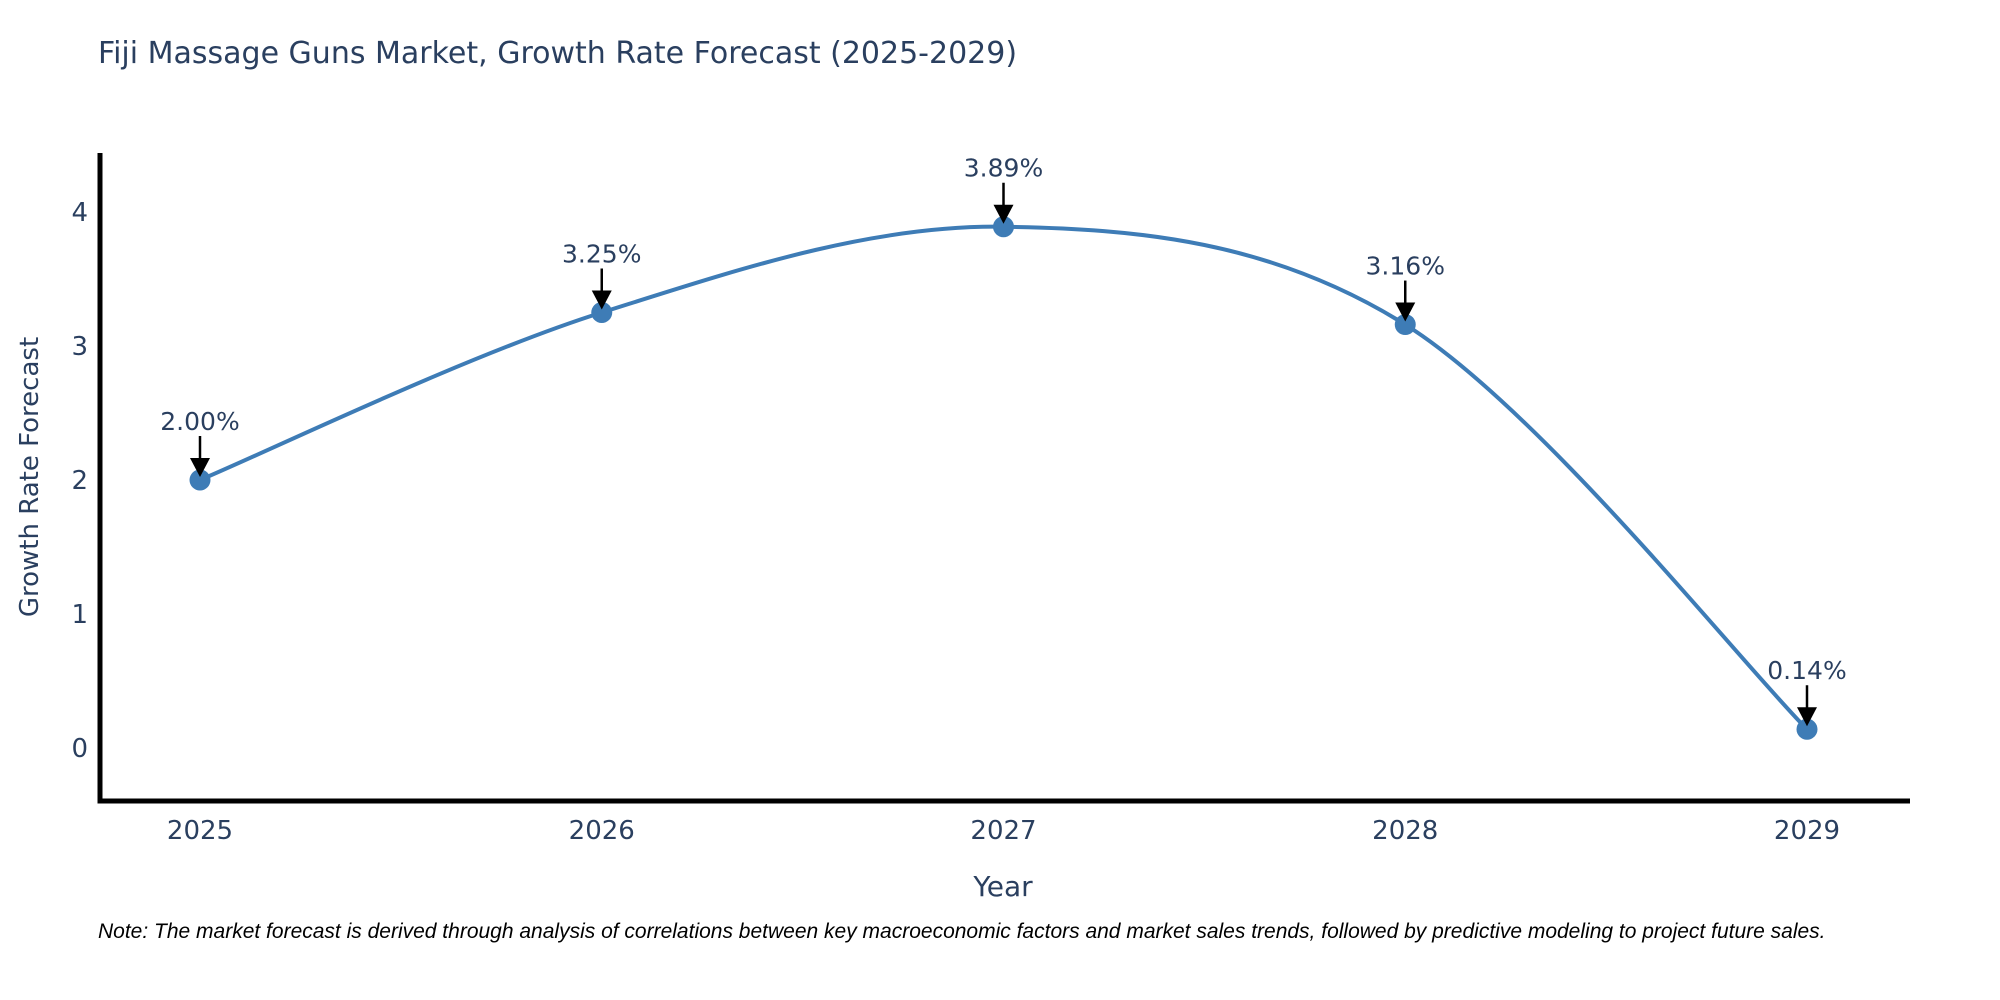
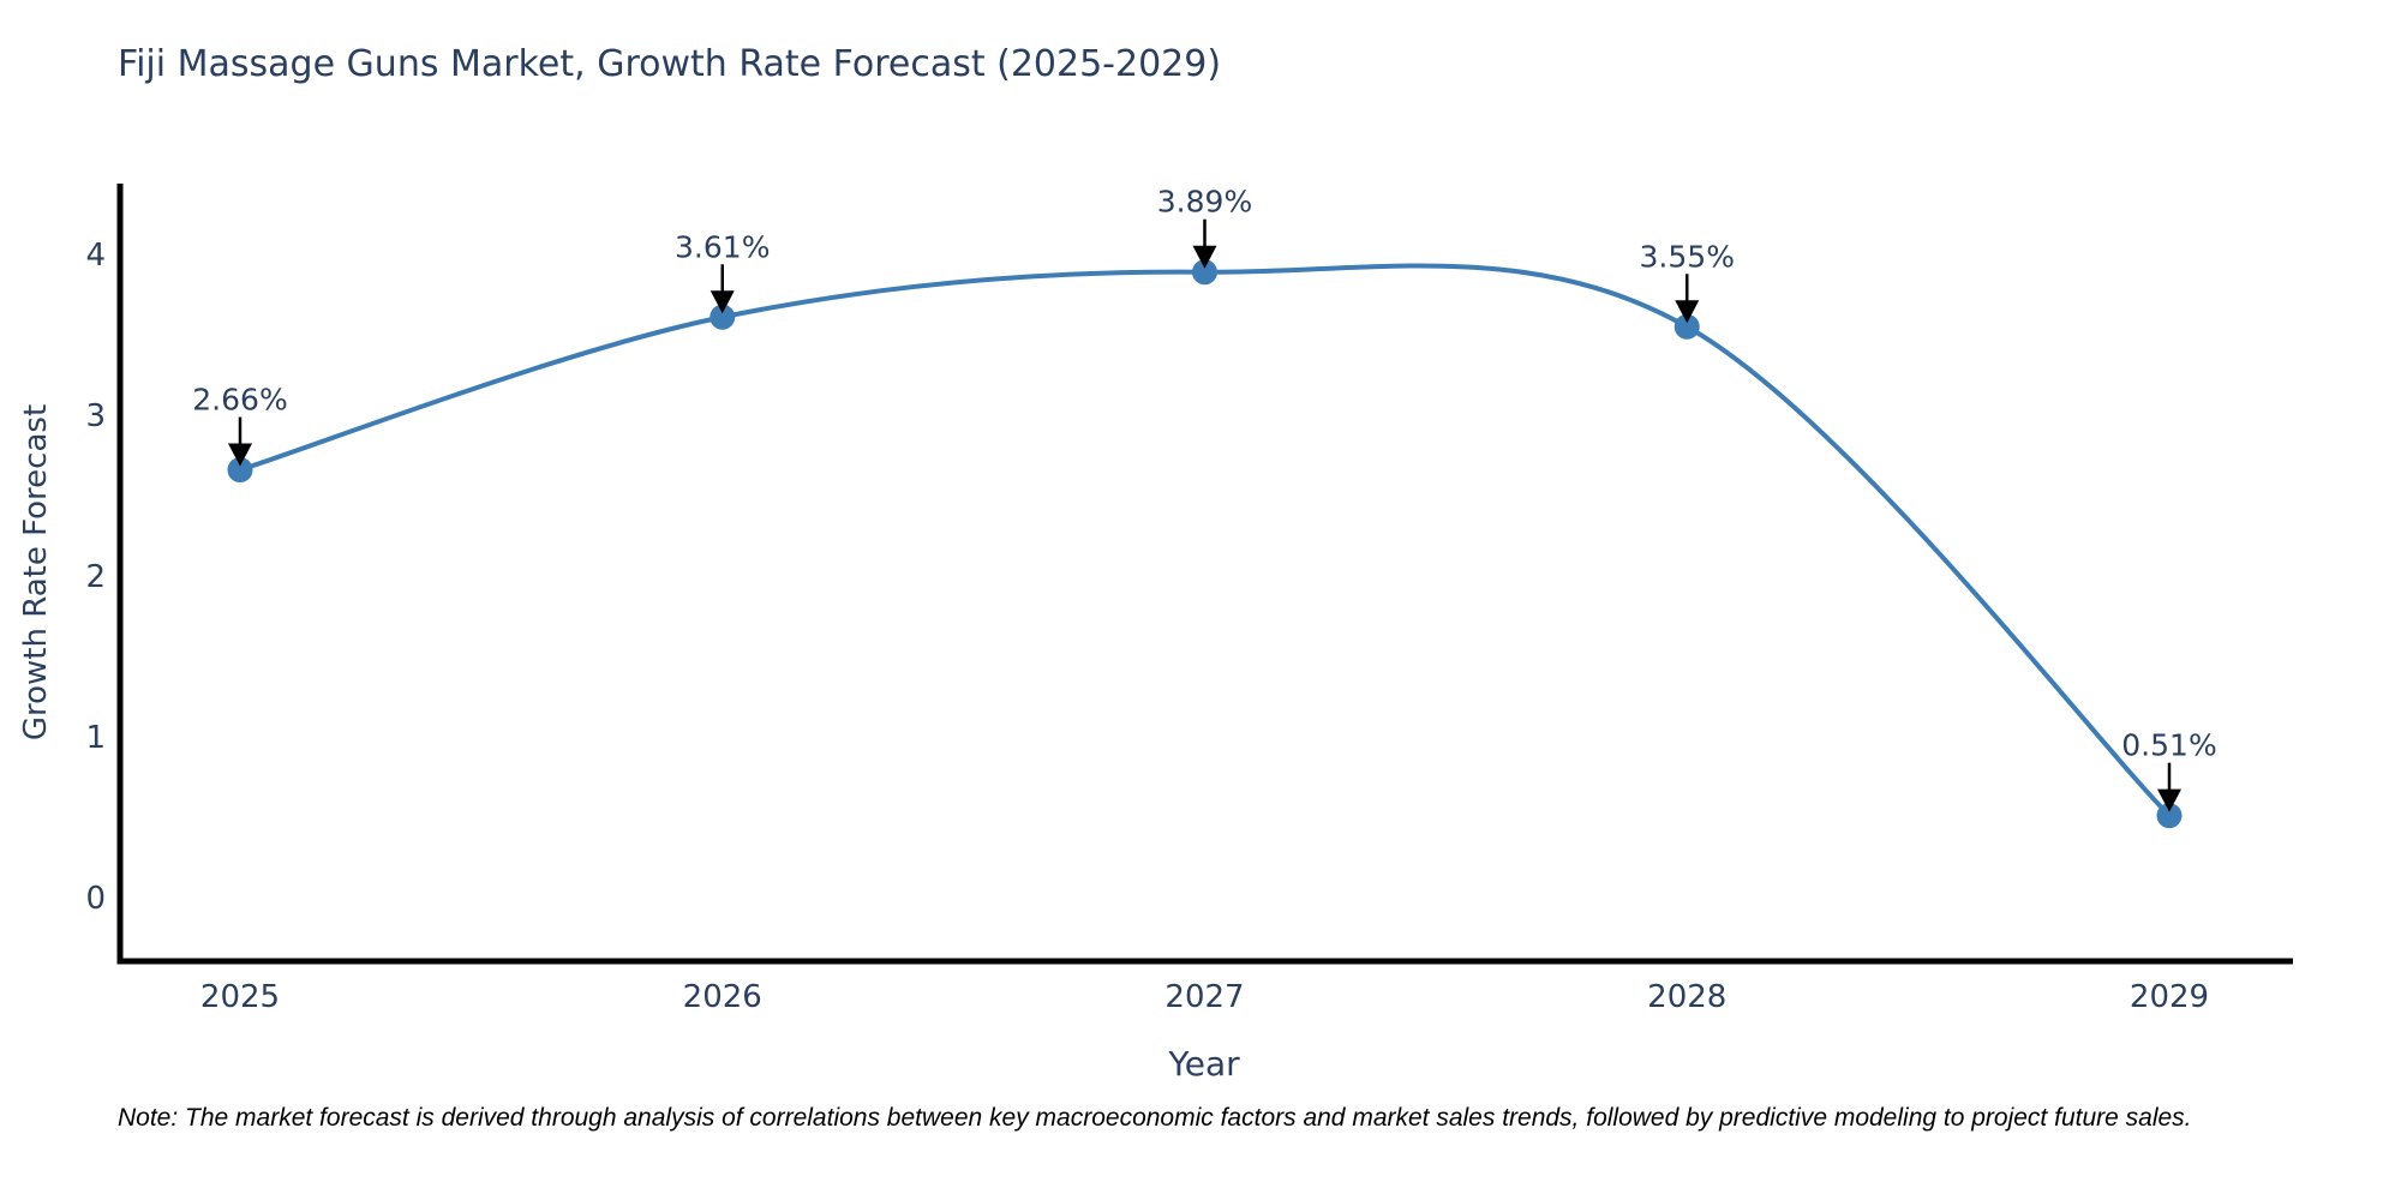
2025: 2.00% -> 2.66%
2026: 3.25% -> 3.61%
2028: 3.16% -> 3.55%
2029: 0.14% -> 0.51%
